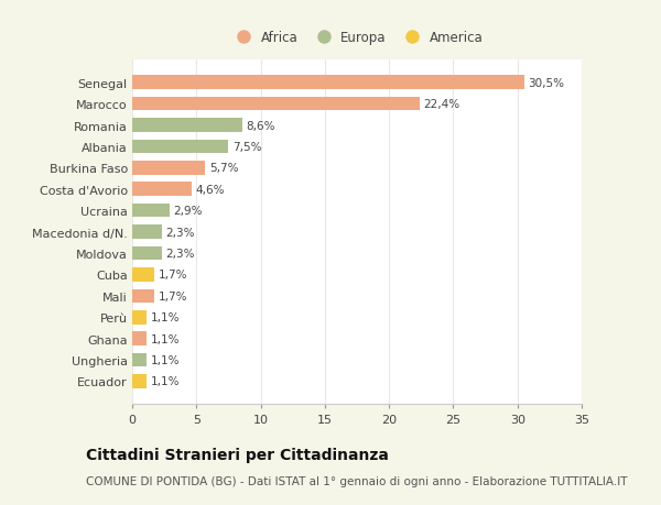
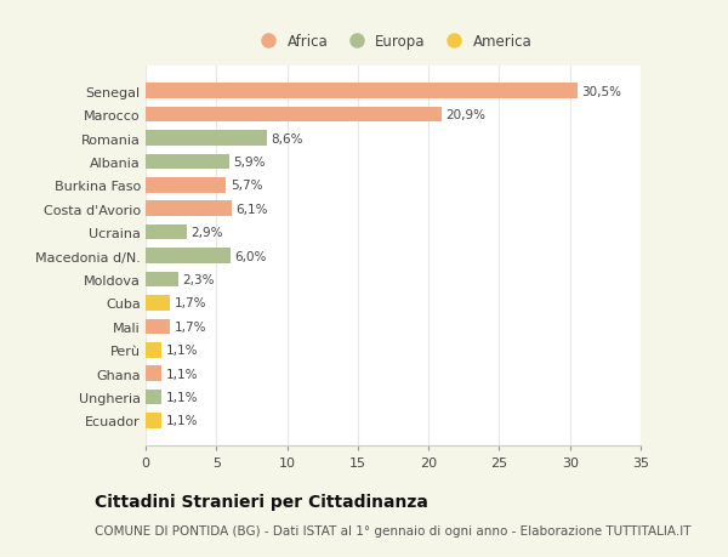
Marocco: 22,4% -> 20,9%
Albania: 7,5% -> 5,9%
Costa d'Avorio: 4,6% -> 6,1%
Macedonia d/N.: 2,3% -> 6,0%
